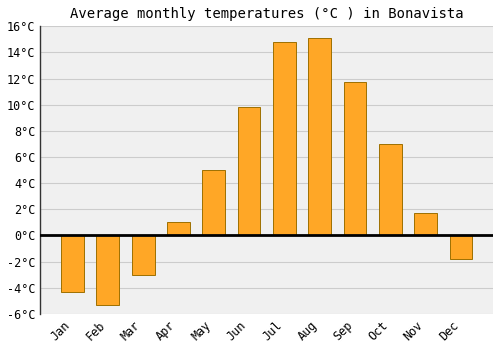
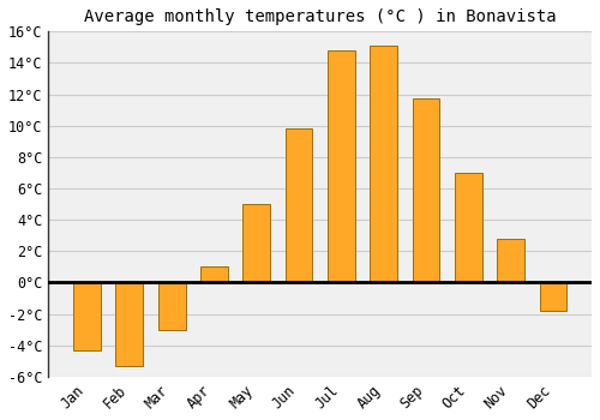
Nov: 1.7°C -> 2.8°C
